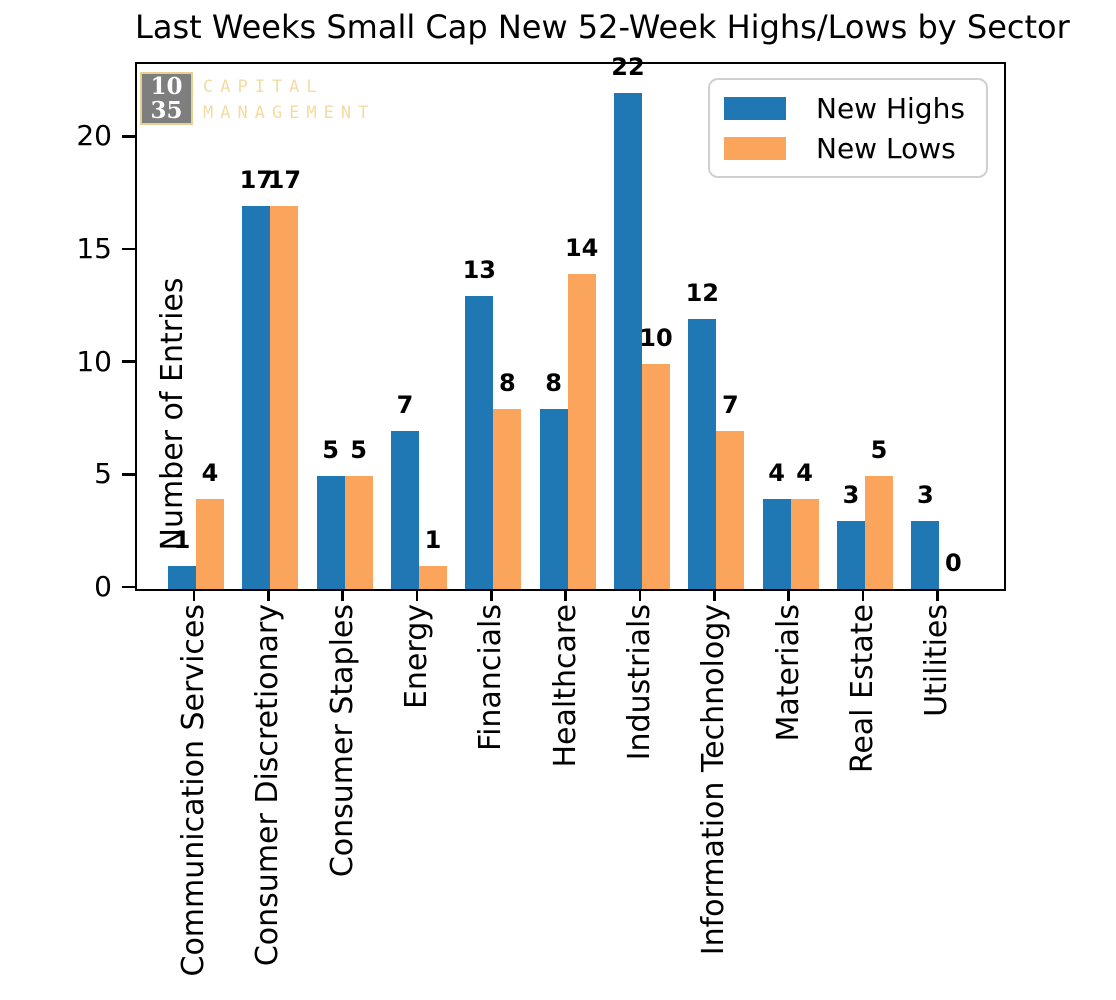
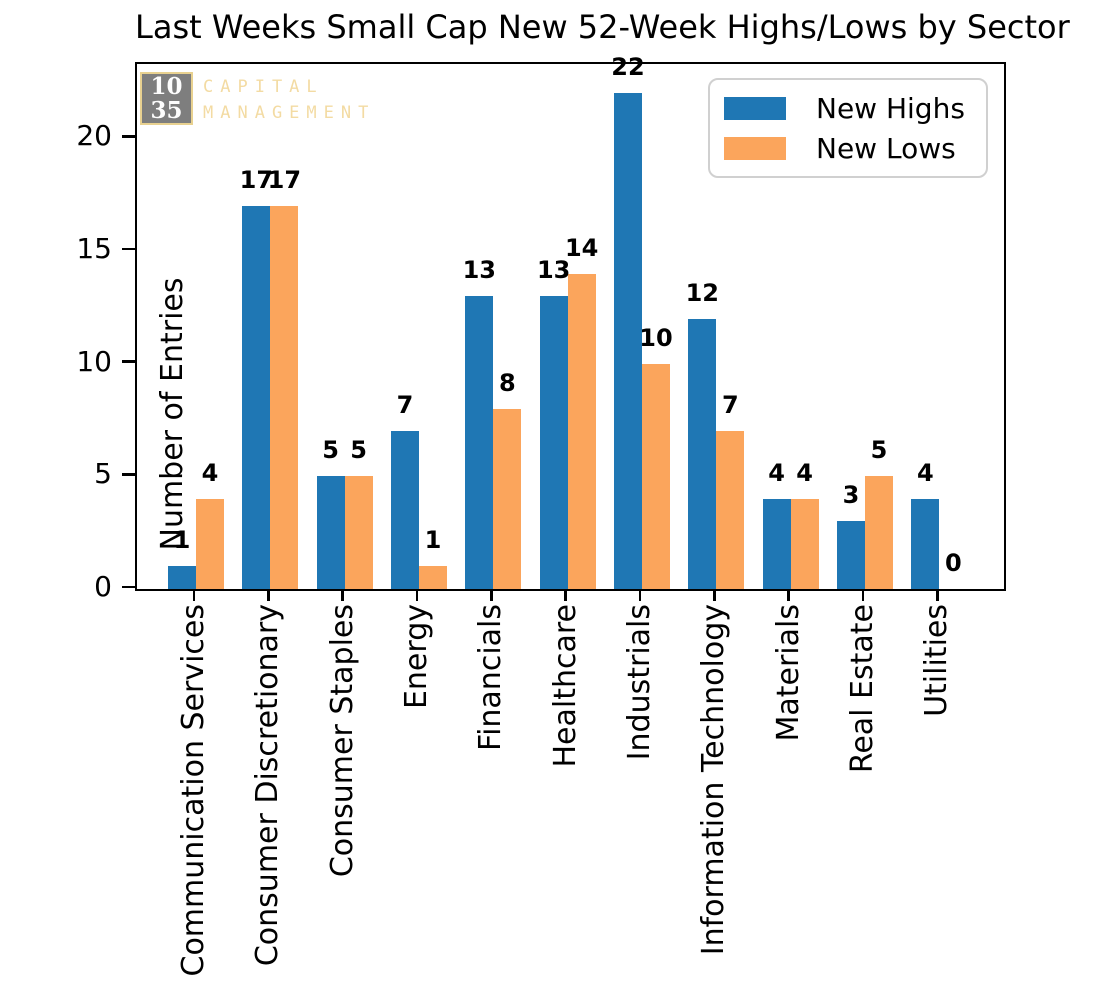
New Highs/Healthcare: 8 -> 13
New Highs/Utilities: 3 -> 4
